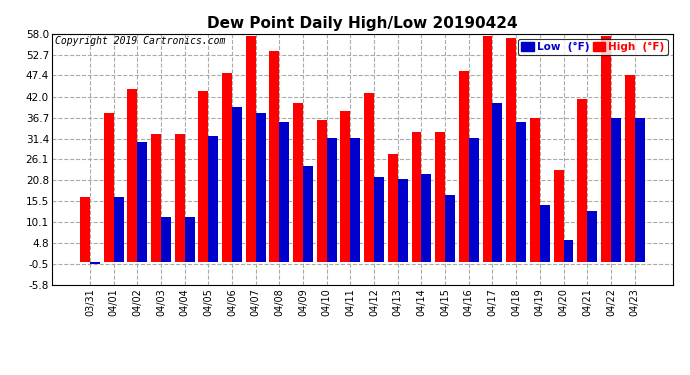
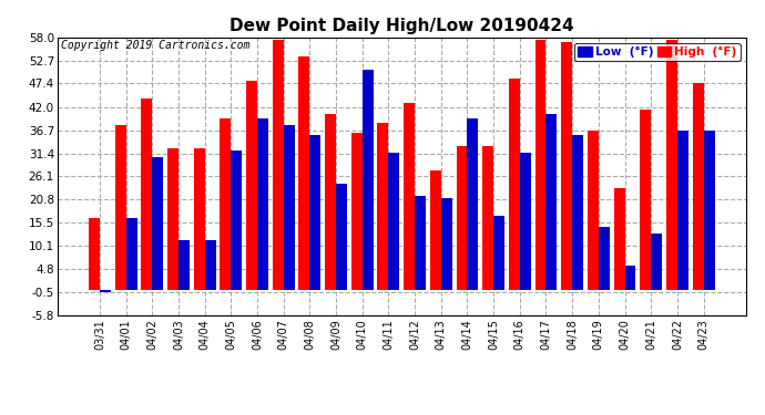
High (°F)/04/05: 43.5 -> 39.5
Low (°F)/04/10: 31.5 -> 50.5
Low (°F)/04/14: 22.5 -> 39.5
